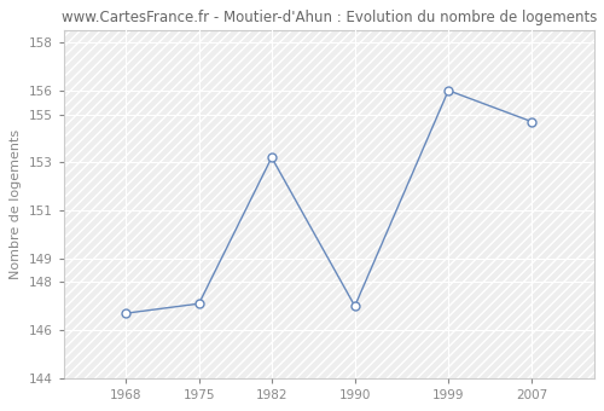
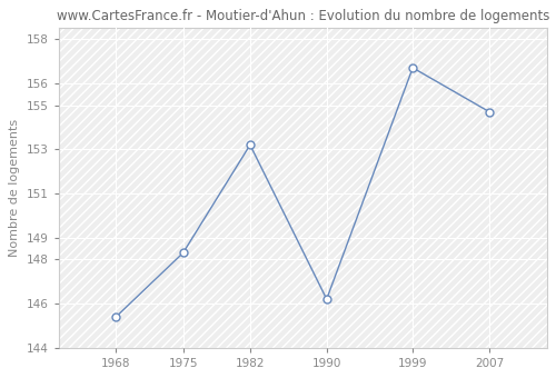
1968: 146.7 -> 145.4
1975: 147.1 -> 148.3
1990: 147.0 -> 146.2
1999: 156.0 -> 156.7
